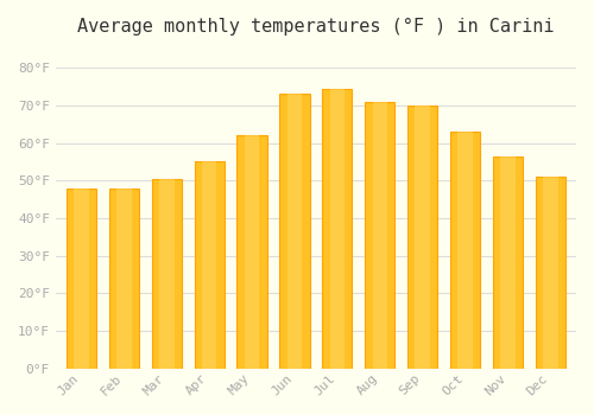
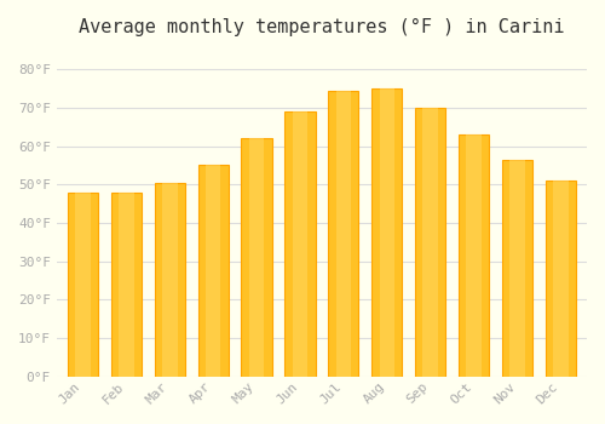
Jun: 73.0°F -> 69.0°F
Aug: 71.0°F -> 75.0°F
